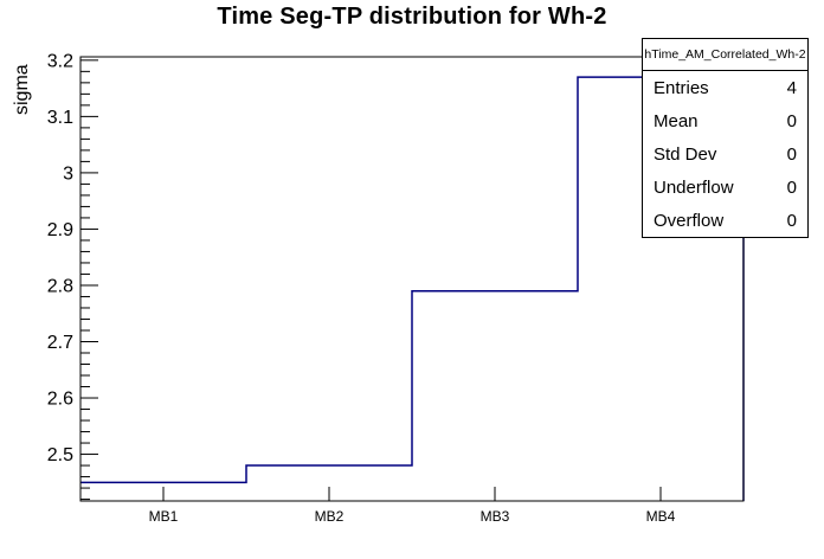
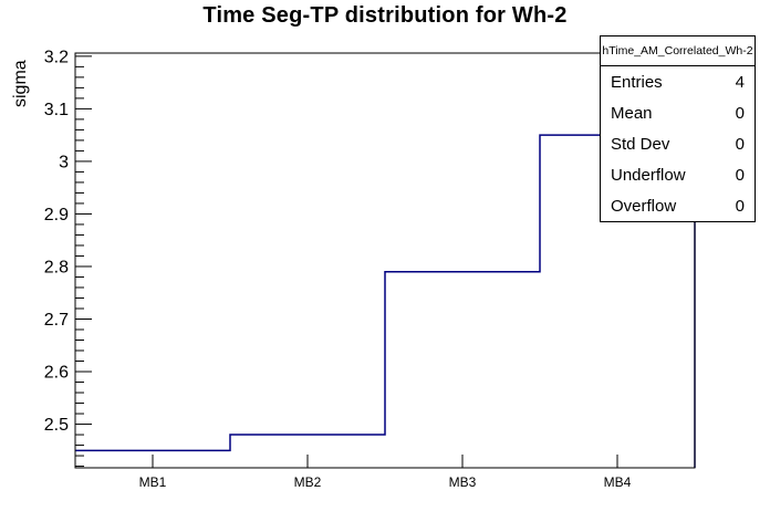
MB4: 3.17 -> 3.05
